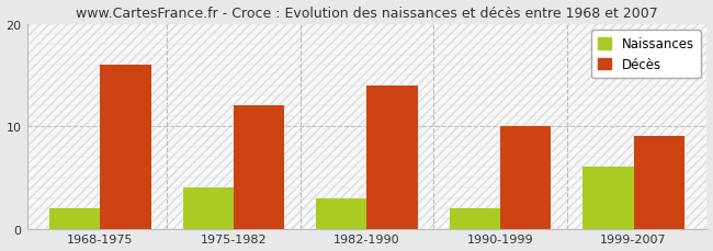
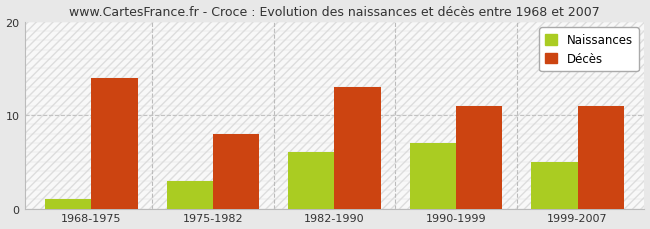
Naissances/1968-1975: 2 -> 1
Décès/1968-1975: 16 -> 14
Naissances/1975-1982: 4 -> 3
Décès/1975-1982: 12 -> 8
Naissances/1982-1990: 3 -> 6
Décès/1982-1990: 14 -> 13
Naissances/1990-1999: 2 -> 7
Décès/1990-1999: 10 -> 11
Naissances/1999-2007: 6 -> 5
Décès/1999-2007: 9 -> 11
